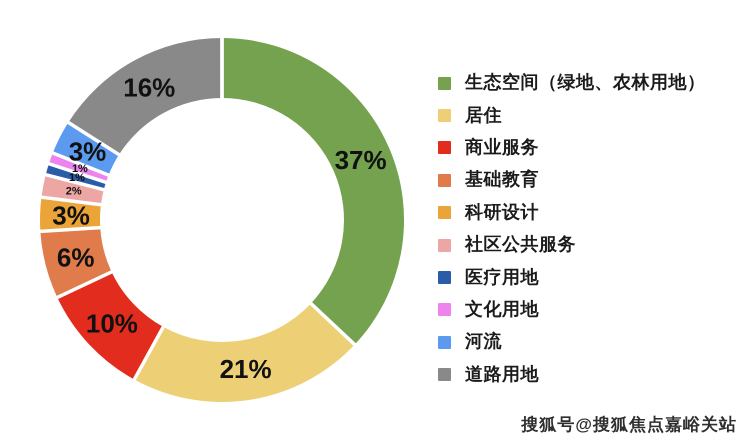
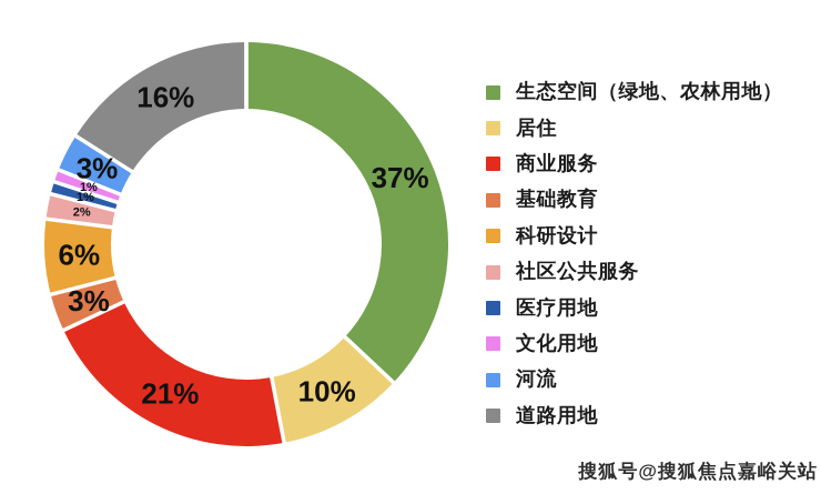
居住: 21% -> 10%
商业服务: 10% -> 21%
基础教育: 6% -> 3%
科研设计: 3% -> 6%
